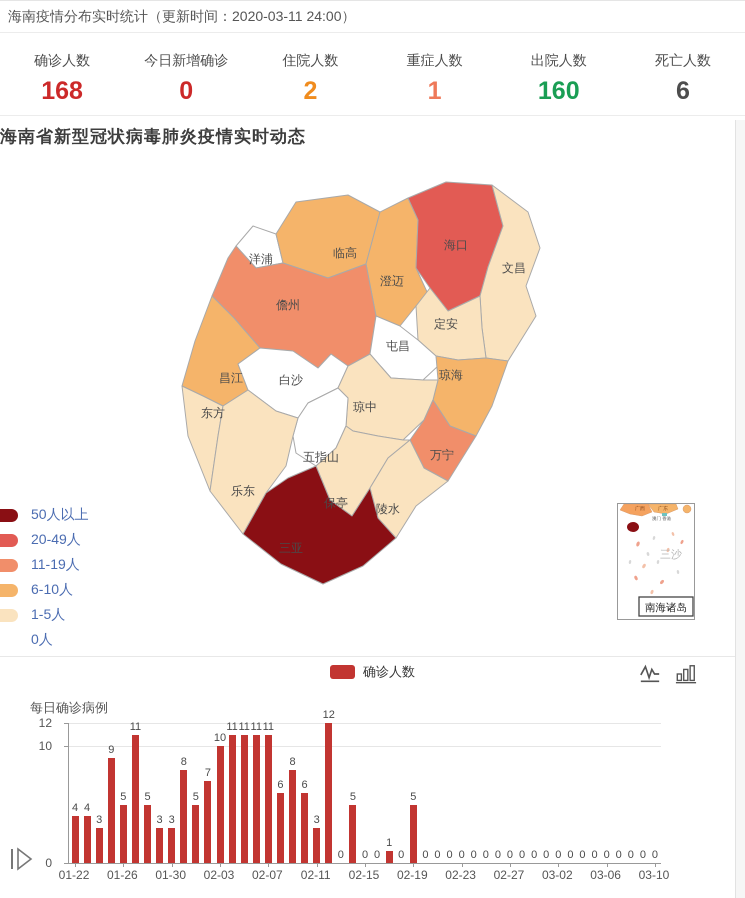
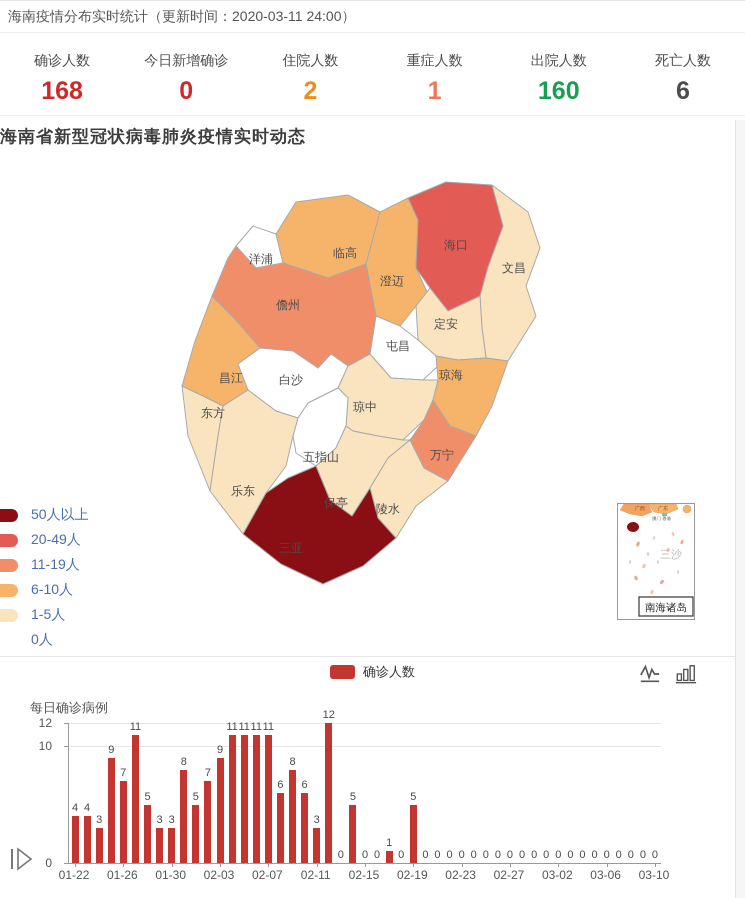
01-26: 5 -> 7
02-03: 10 -> 9
